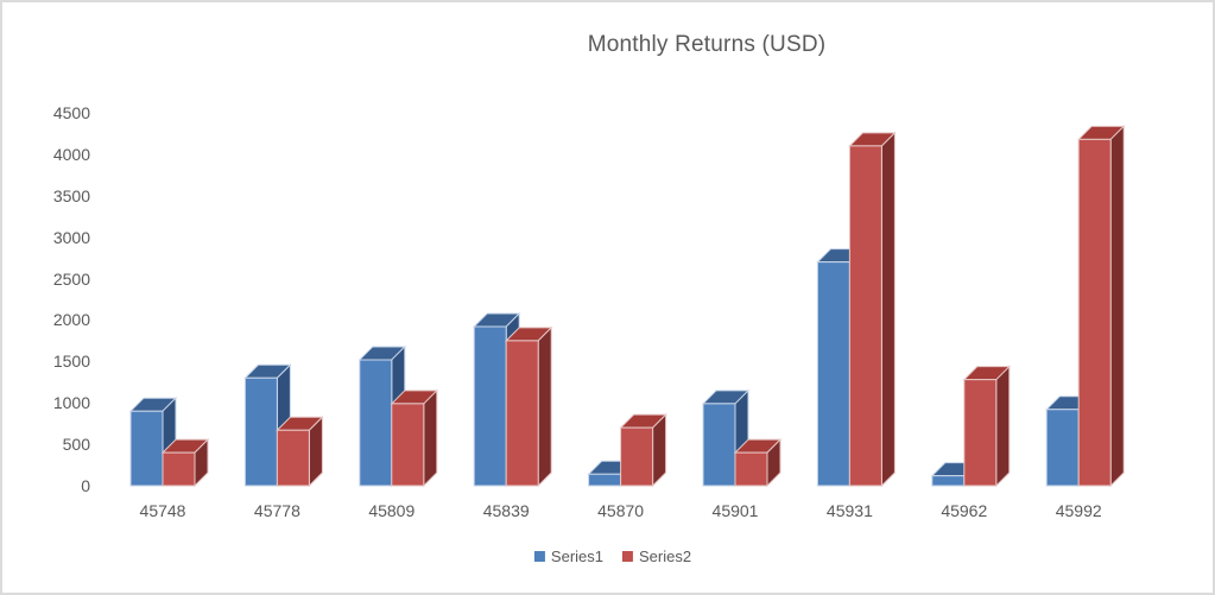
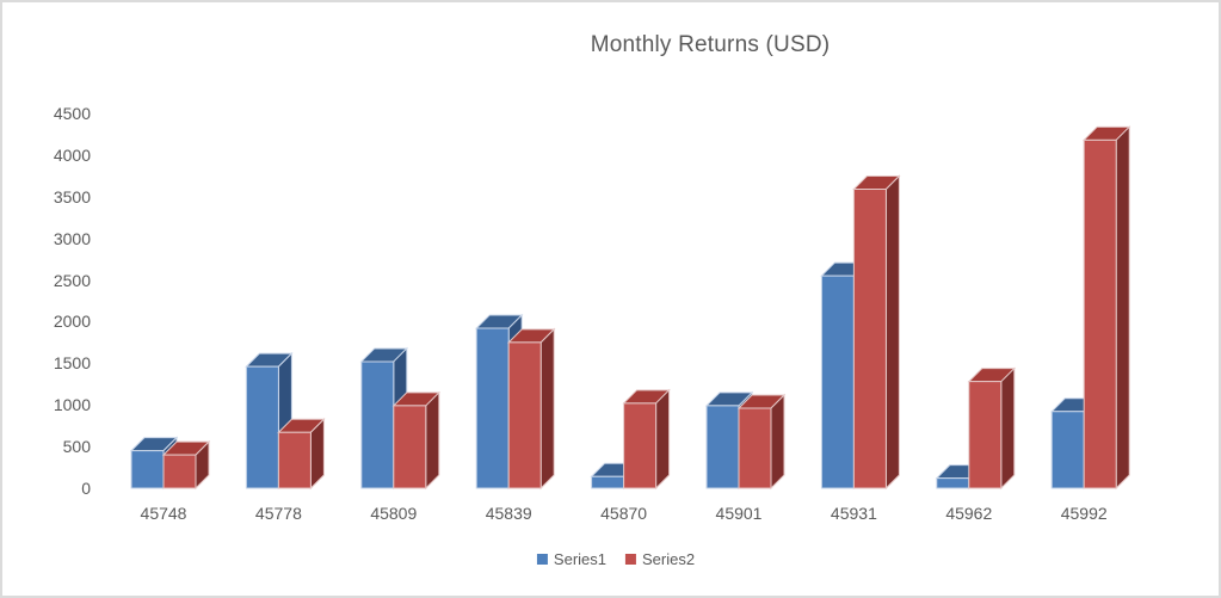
Series1/45748: 900 -> 400
Series1/45778: 1300 -> 1500
Series2/45870: 700 -> 1000
Series2/45901: 400 -> 1000
Series1/45931: 2700 -> 2600
Series2/45931: 4100 -> 3600
